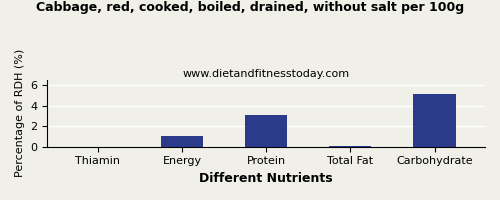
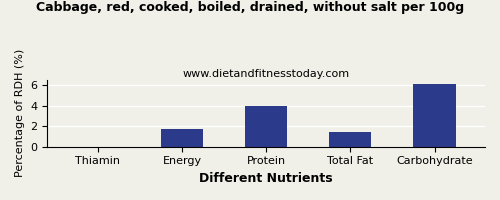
Energy: 1.1 -> 1.7
Protein: 3.1 -> 4.0
Total Fat: 0.0 -> 1.4
Carbohydrate: 5.1 -> 6.1
